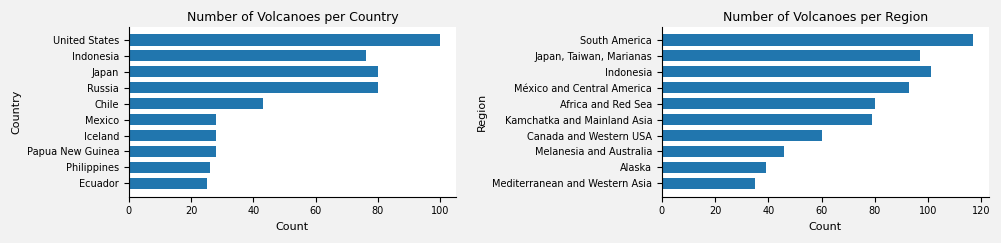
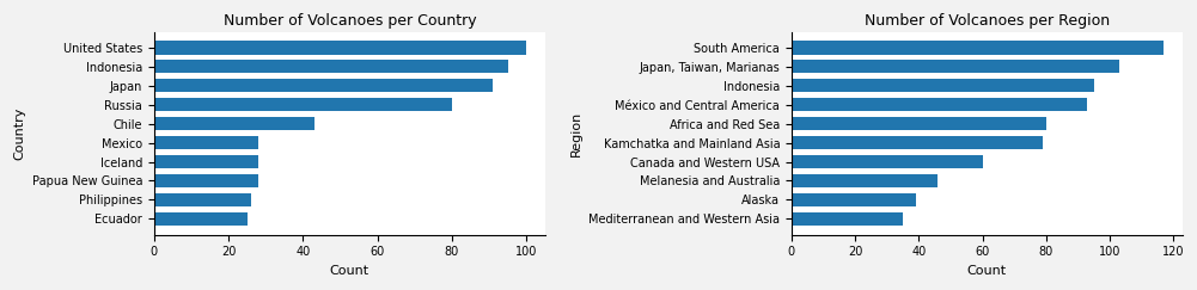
Number of Volcanoes per Country/Indonesia: 76 -> 95
Number of Volcanoes per Country/Japan: 80 -> 91
Number of Volcanoes per Region/Japan, Taiwan, Marianas: 97 -> 103
Number of Volcanoes per Region/Indonesia: 101 -> 95
